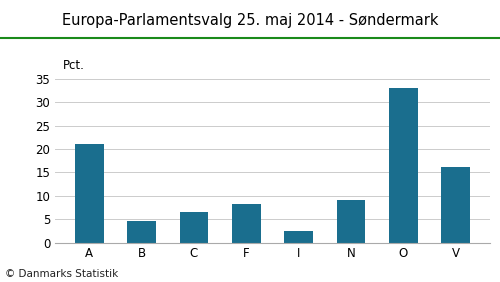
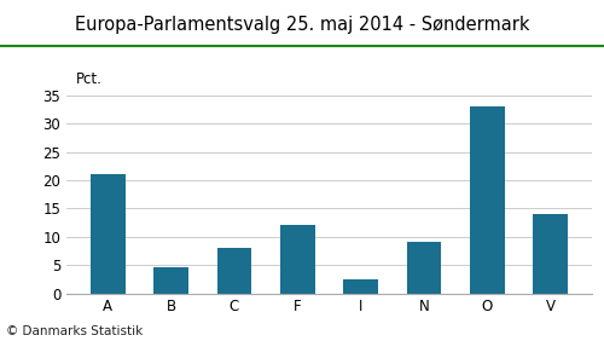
C: 6.5 -> 8.0
F: 8.2 -> 12.0
V: 16.2 -> 14.0
